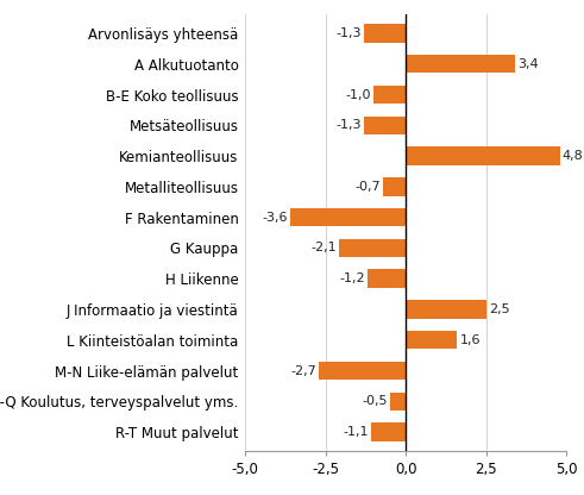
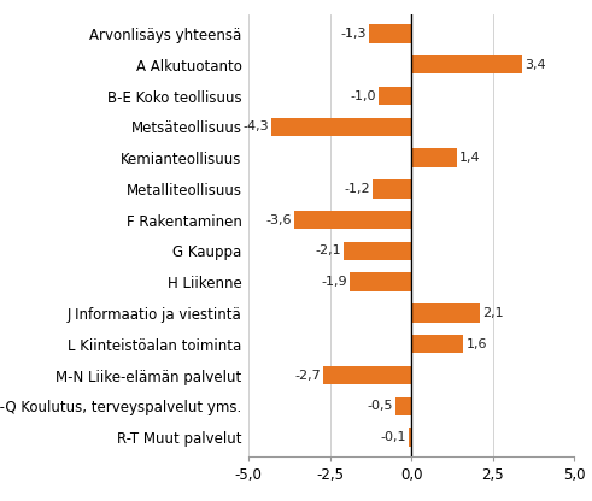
Metsäteollisuus: -1,3 -> -4,3
Kemianteollisuus: 4,8 -> 1,4
Metalliteollisuus: -0,7 -> -1,2
H Liikenne: -1,2 -> -1,9
J Informaatio ja viestintä: 2,5 -> 2,1
R-T Muut palvelut: -1,1 -> -0,1
